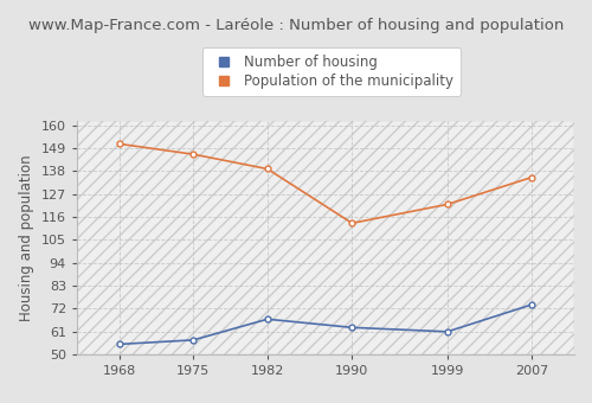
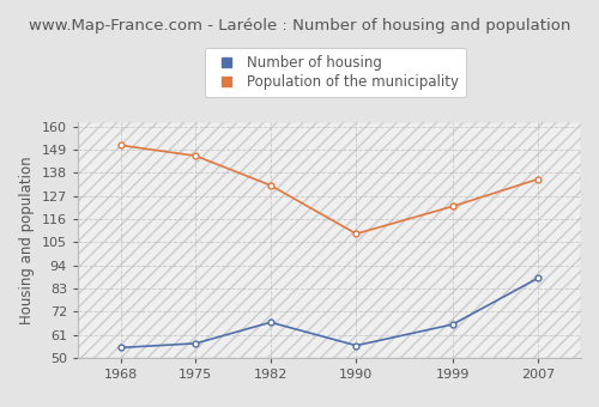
Population of the municipality/1982: 139 -> 132
Number of housing/1990: 63 -> 56
Population of the municipality/1990: 113 -> 109
Number of housing/1999: 61 -> 66
Number of housing/2007: 74 -> 88
